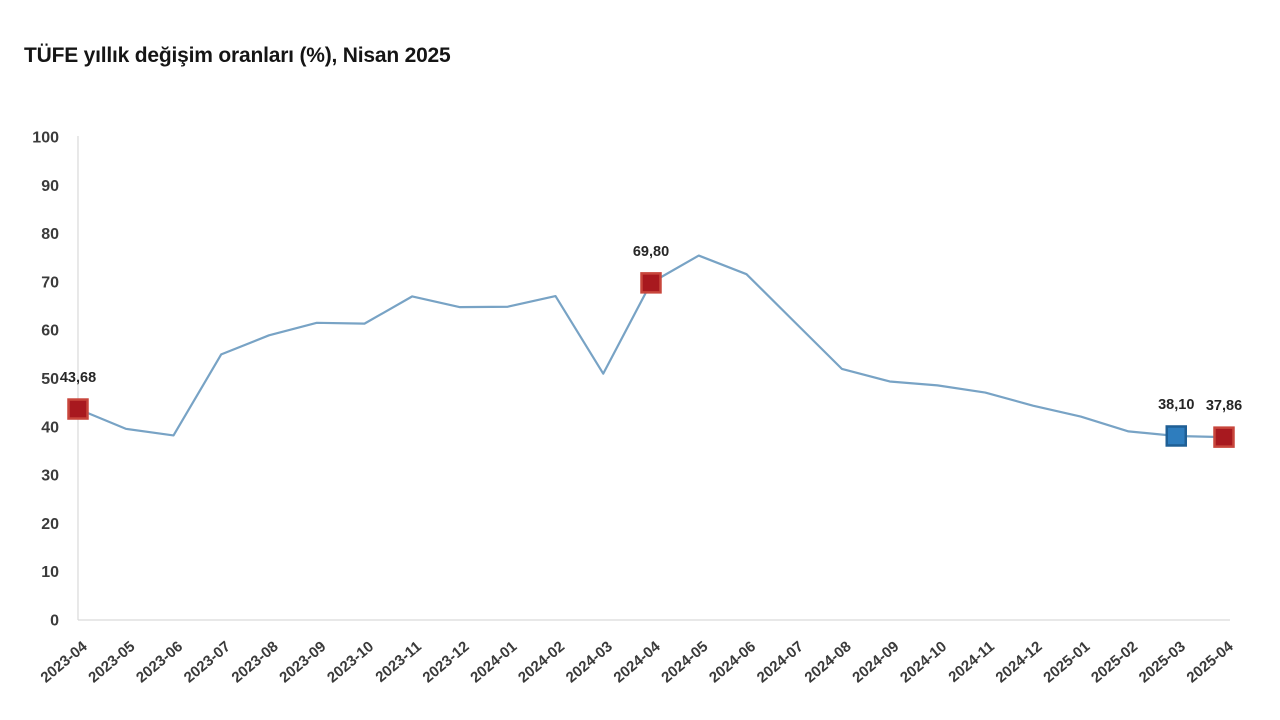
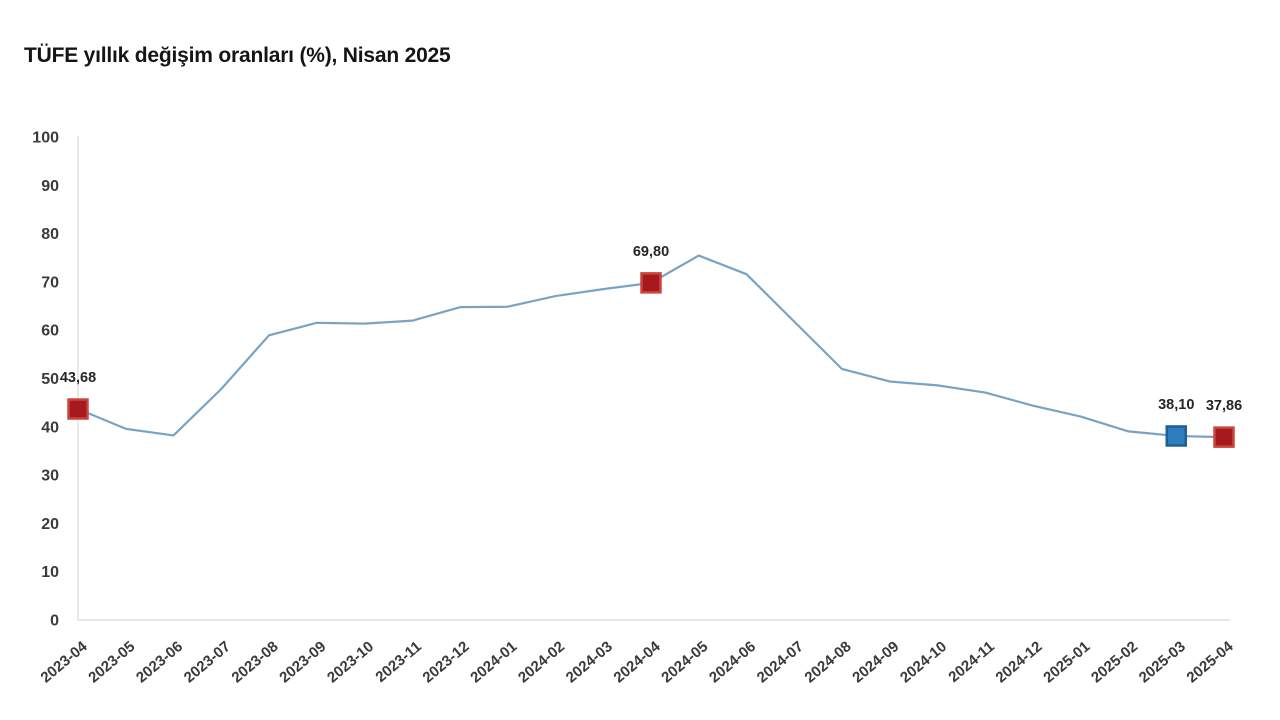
2023-07: 55 -> 48
2023-11: 67 -> 62
2024-03: 51 -> 68
